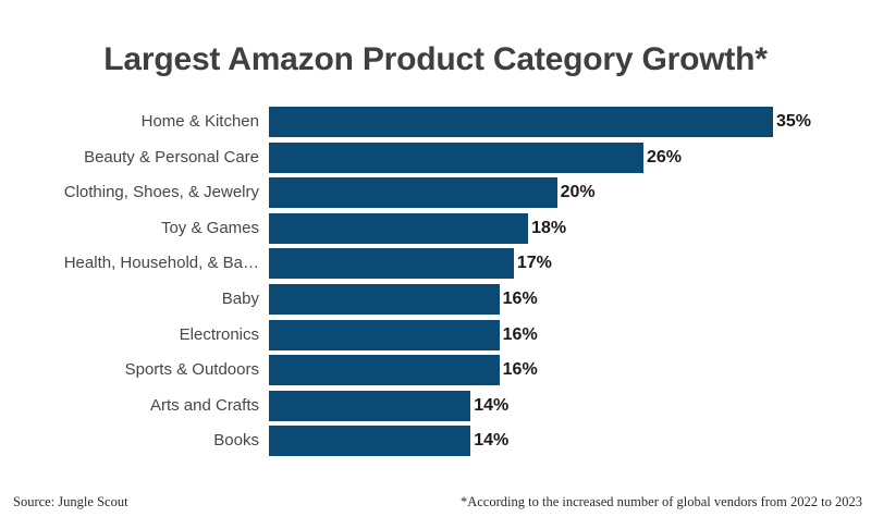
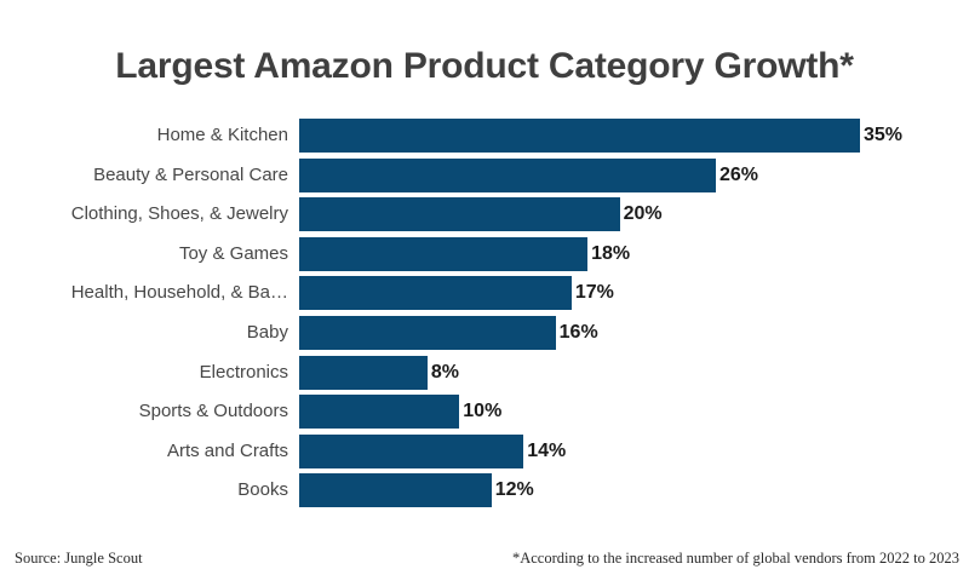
Electronics: 16% -> 8%
Sports & Outdoors: 16% -> 10%
Books: 14% -> 12%
